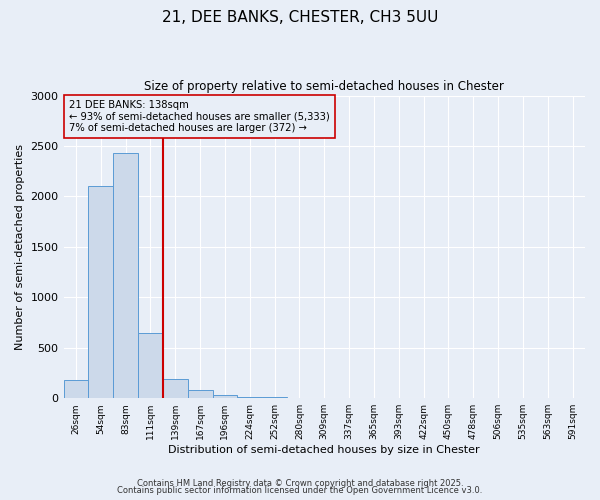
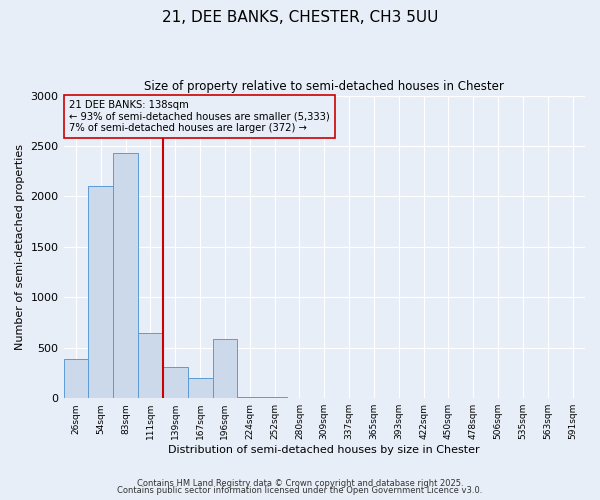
26sqm: 180 -> 390
139sqm: 200 -> 310
167sqm: 80 -> 200
196sqm: 30 -> 590
